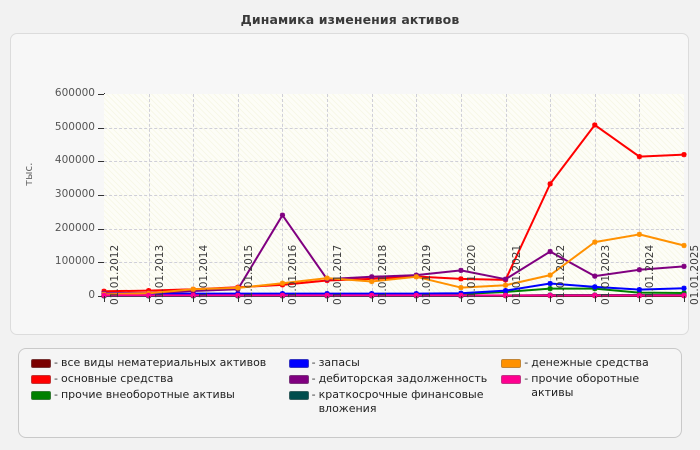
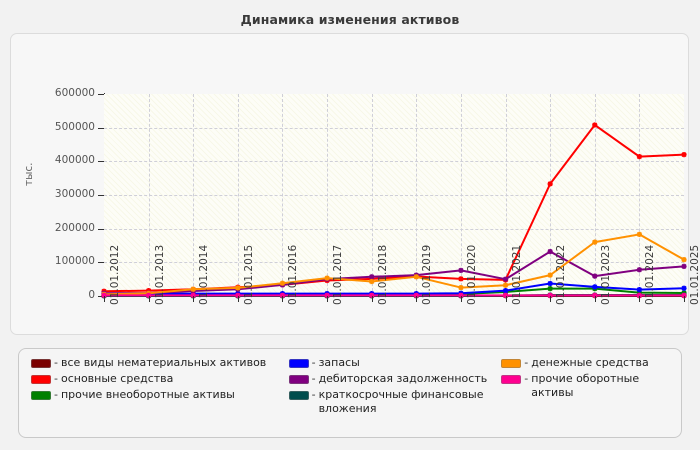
дебиторская задолженность/01.01.2016: 240000 -> 30000
денежные средства/01.01.2025: 150000 -> 110000
